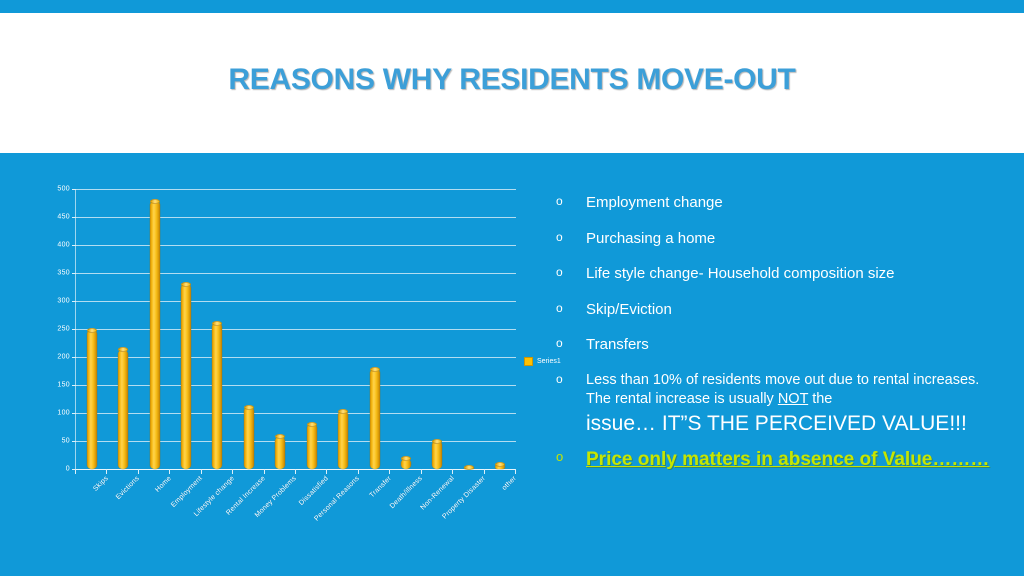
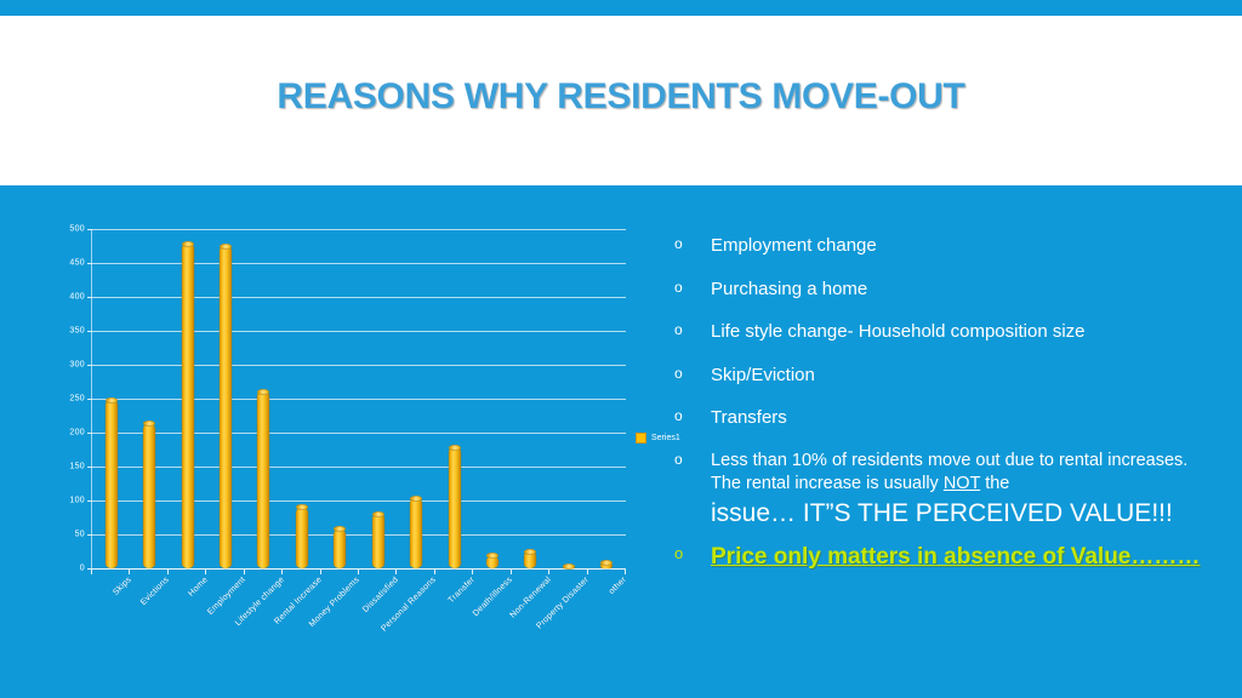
Employment: 330 -> 480
Rental Increase: 110 -> 90
Non-Renewal: 50 -> 20
